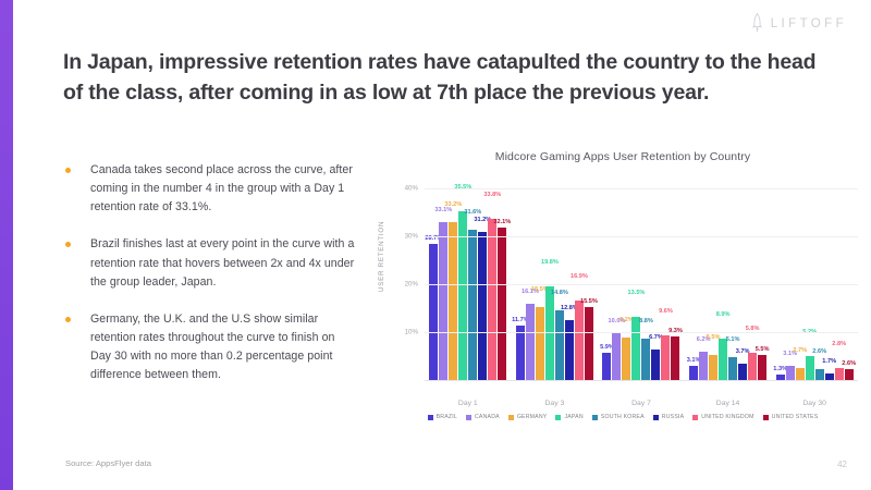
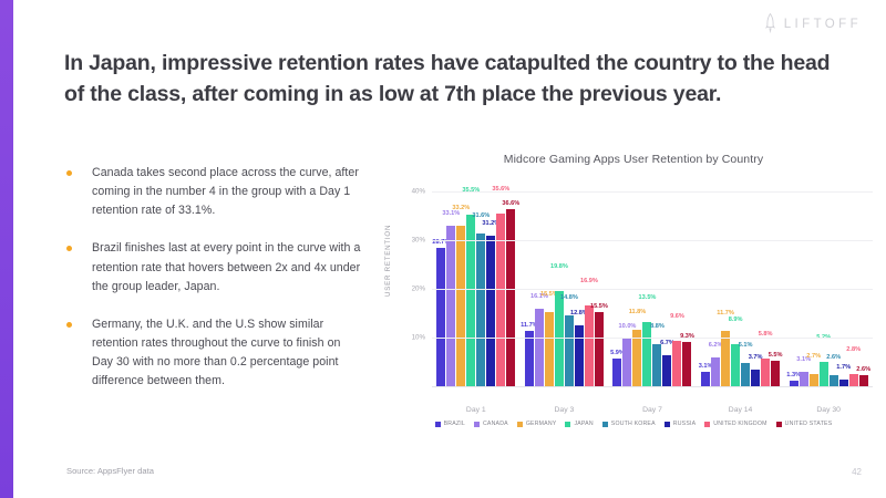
UNITED KINGDOM/Day 1: 33.8% -> 35.6%
UNITED STATES/Day 1: 32.1% -> 36.6%
GERMANY/Day 7: 9.2% -> 11.8%
GERMANY/Day 14: 5.5% -> 11.7%
